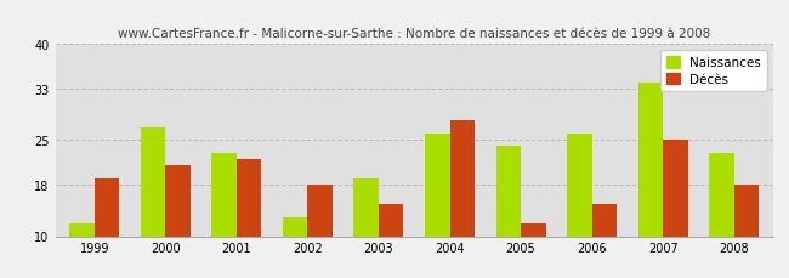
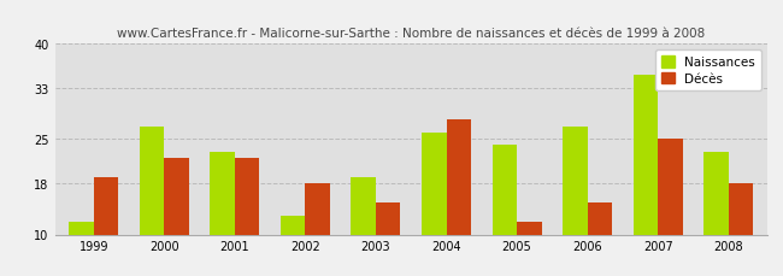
Décès/2000: 21 -> 22
Naissances/2006: 26 -> 27
Naissances/2007: 34 -> 35
